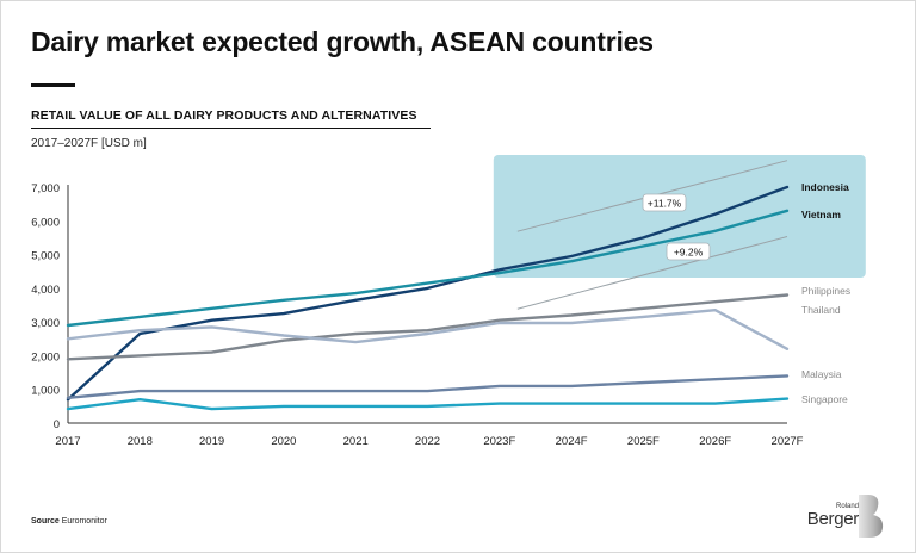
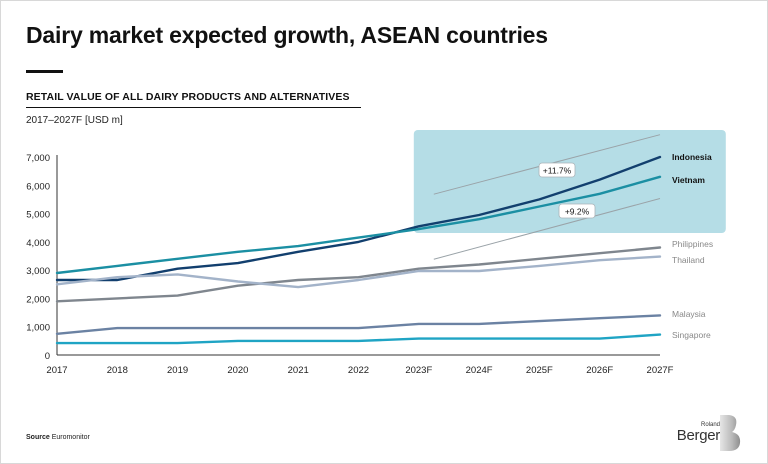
Indonesia/2017: 700 -> 2600
Singapore/2018: 700 -> 400
Thailand/2027F: 2200 -> 3500
